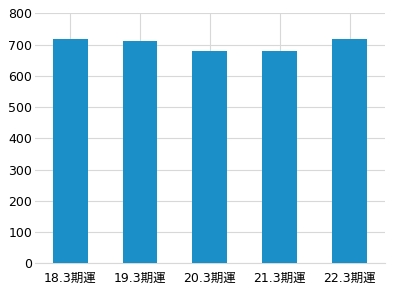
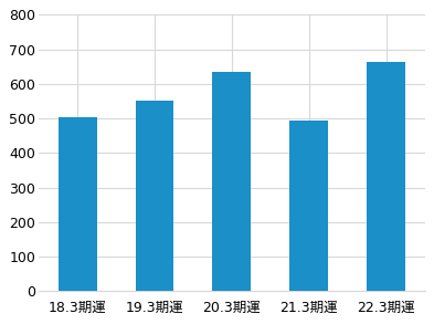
18.3期運: 718 -> 505
19.3期運: 710 -> 550
20.3期運: 680 -> 635
21.3期運: 681 -> 495
22.3期運: 718 -> 665
